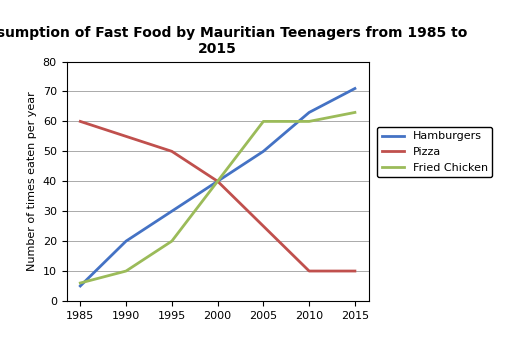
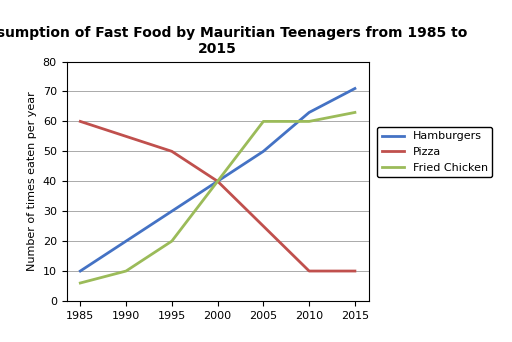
Hamburgers/1985: 5 -> 10
